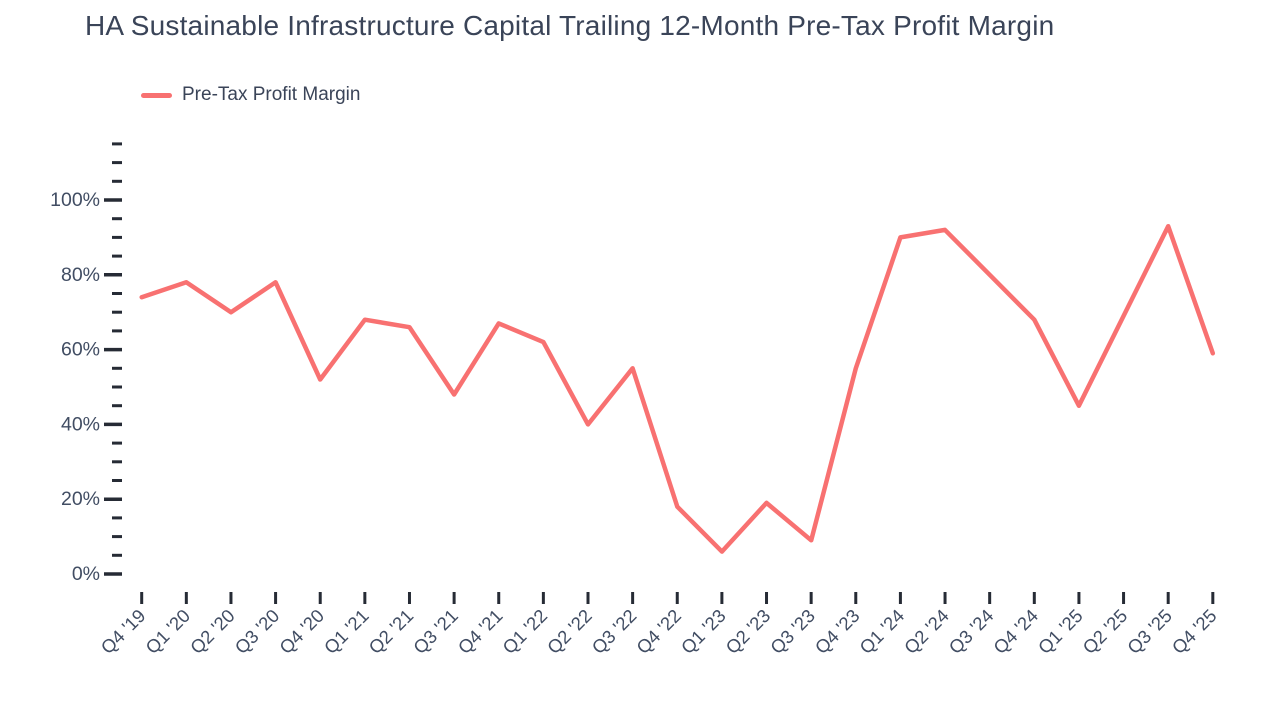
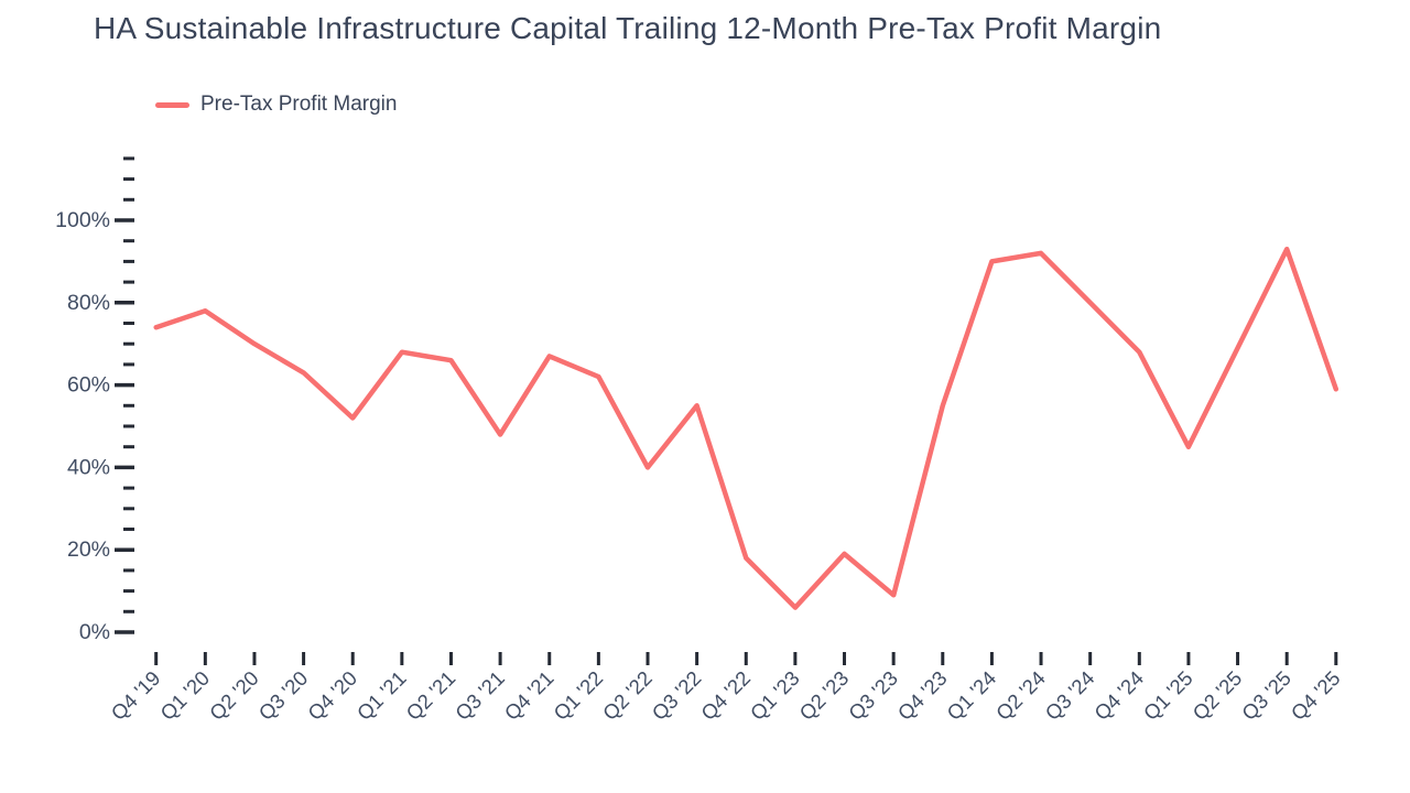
Q3 '20: 78% -> 63%
